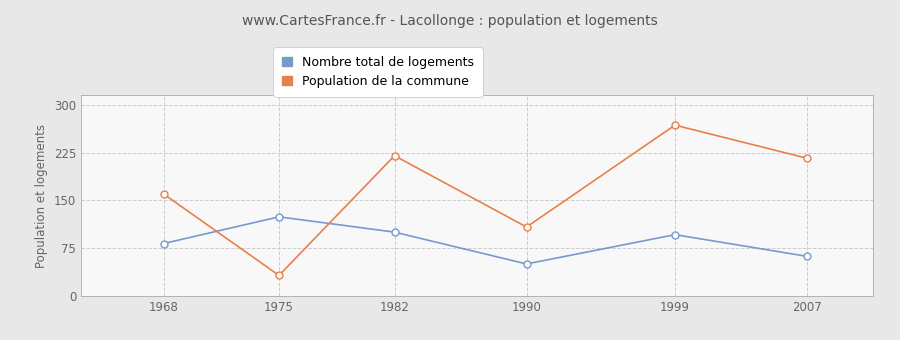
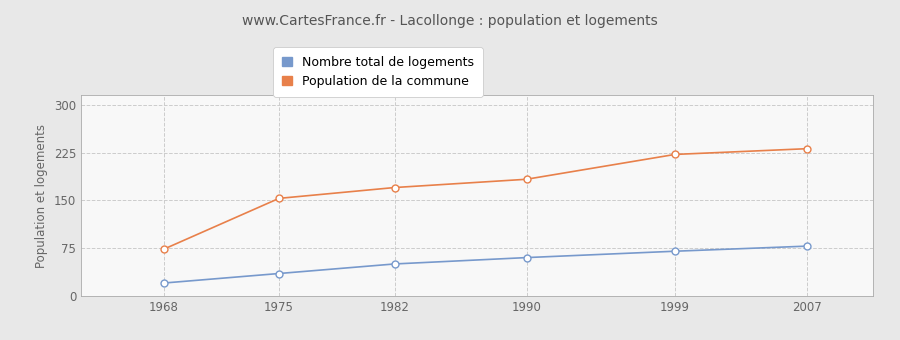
Nombre total de logements/1968: 82 -> 20
Population de la commune/1968: 160 -> 73
Nombre total de logements/1975: 124 -> 35
Population de la commune/1975: 32 -> 153
Nombre total de logements/1982: 100 -> 50
Population de la commune/1982: 220 -> 170
Nombre total de logements/1990: 50 -> 60
Population de la commune/1990: 108 -> 183
Nombre total de logements/1999: 96 -> 70
Population de la commune/1999: 268 -> 222
Nombre total de logements/2007: 62 -> 78
Population de la commune/2007: 216 -> 231
